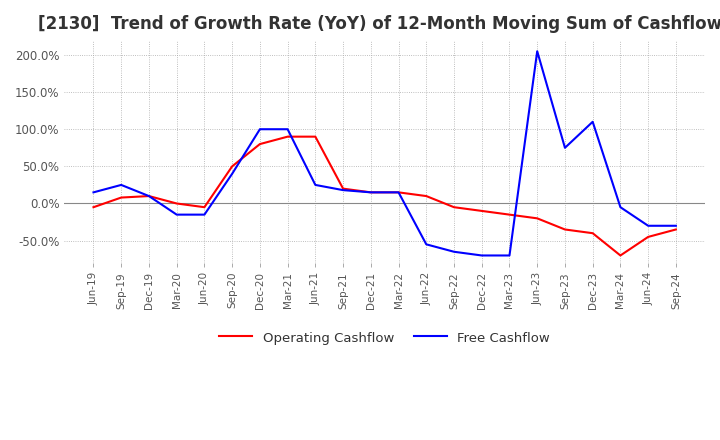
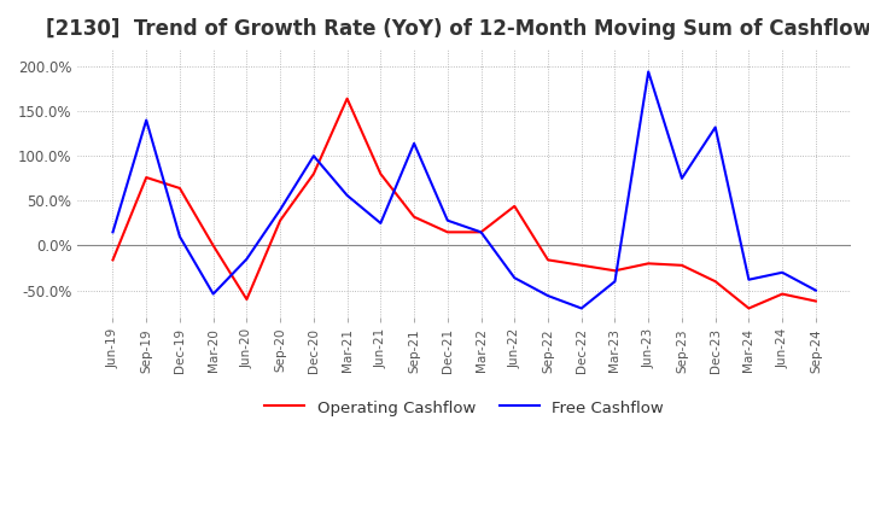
Operating Cashflow/Jun-19: -5% -> -16%
Operating Cashflow/Sep-19: 8% -> 76%
Free Cashflow/Sep-19: 25% -> 140%
Operating Cashflow/Dec-19: 10% -> 64%
Free Cashflow/Mar-20: -15% -> -54%
Operating Cashflow/Jun-20: -5% -> -60%
Operating Cashflow/Sep-20: 50% -> 28%
Operating Cashflow/Mar-21: 90% -> 164%
Free Cashflow/Mar-21: 100% -> 56%
Operating Cashflow/Jun-21: 90% -> 80%
Operating Cashflow/Sep-21: 20% -> 32%
Free Cashflow/Sep-21: 18% -> 114%
Free Cashflow/Dec-21: 15% -> 28%
Operating Cashflow/Jun-22: 10% -> 44%
Free Cashflow/Jun-22: -55% -> -36%
Operating Cashflow/Sep-22: -5% -> -16%
Free Cashflow/Sep-22: -65% -> -56%
Operating Cashflow/Dec-22: -10% -> -22%
Operating Cashflow/Mar-23: -15% -> -28%
Free Cashflow/Mar-23: -70% -> -40%
Free Cashflow/Jun-23: 205% -> 194%
Operating Cashflow/Sep-23: -35% -> -22%
Free Cashflow/Dec-23: 110% -> 132%
Free Cashflow/Mar-24: -5% -> -38%
Operating Cashflow/Jun-24: -45% -> -54%
Operating Cashflow/Sep-24: -35% -> -62%
Free Cashflow/Sep-24: -30% -> -50%
